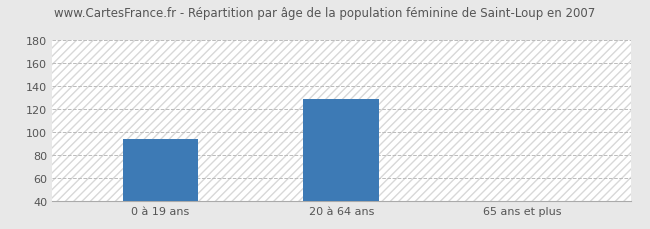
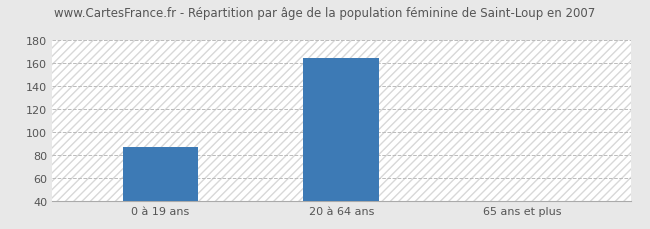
0 à 19 ans: 94 -> 87
20 à 64 ans: 129 -> 165
